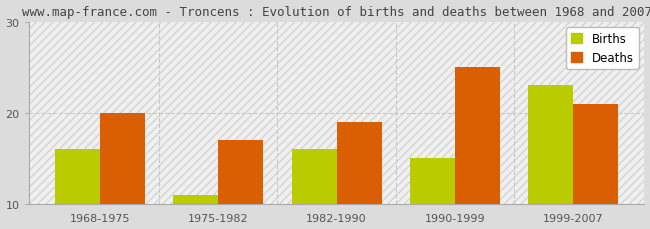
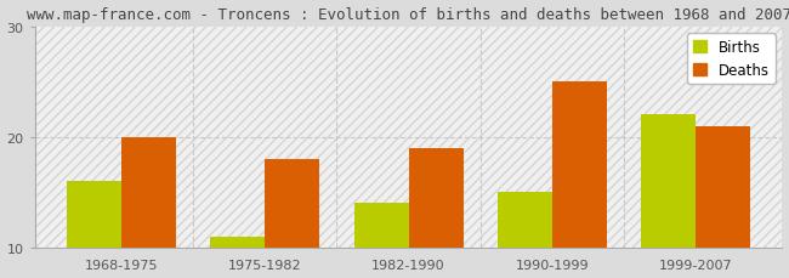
Deaths/1975-1982: 17 -> 18
Births/1982-1990: 16 -> 14
Births/1999-2007: 23 -> 22
